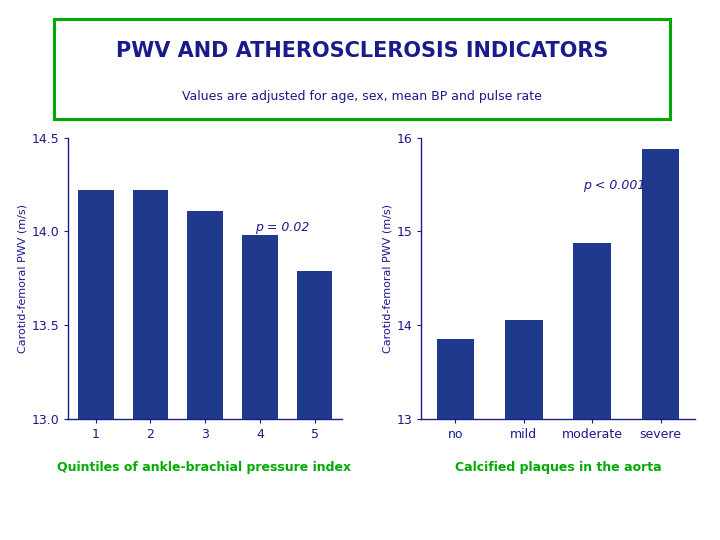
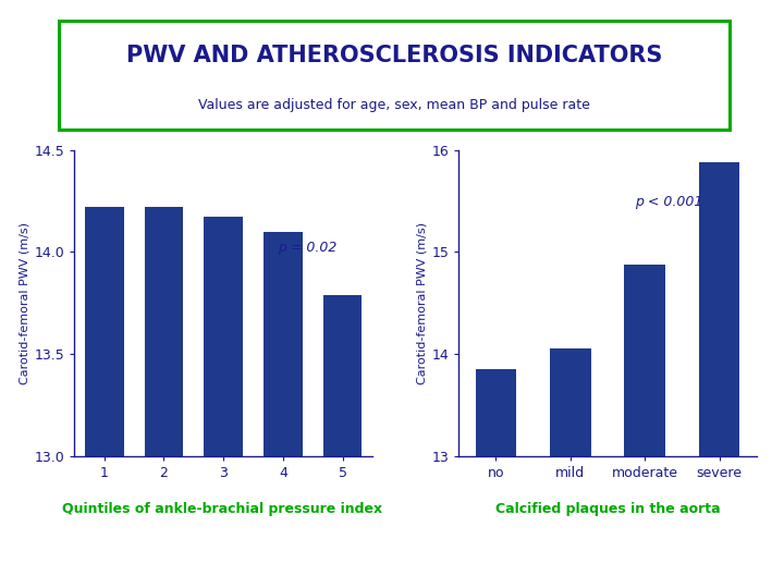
3: 14.11 -> 14.17
4: 13.98 -> 14.10
